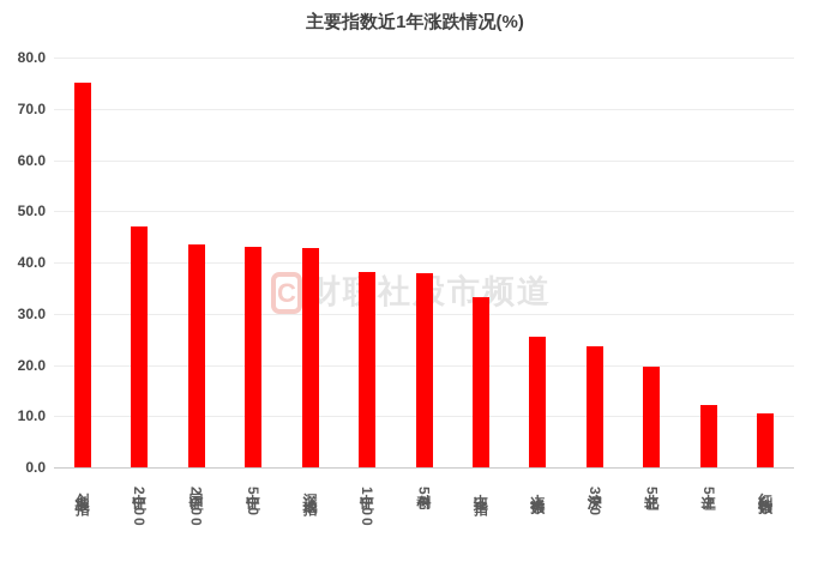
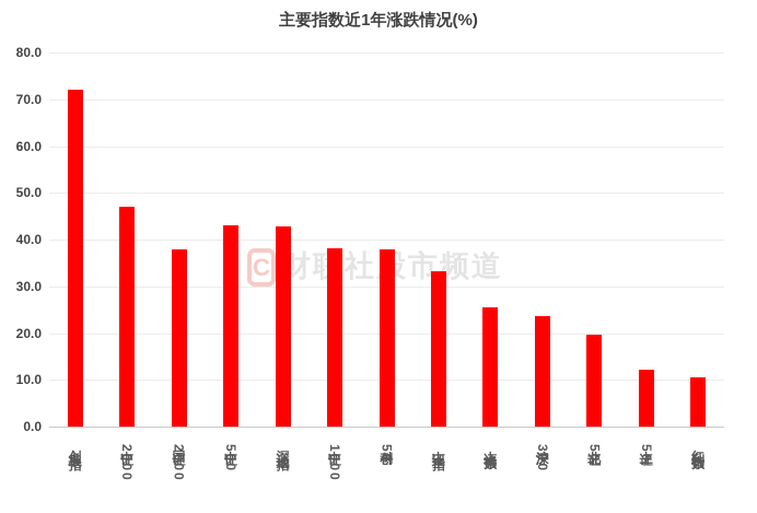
创业板指: 75 -> 72
国证2000: 43 -> 38
